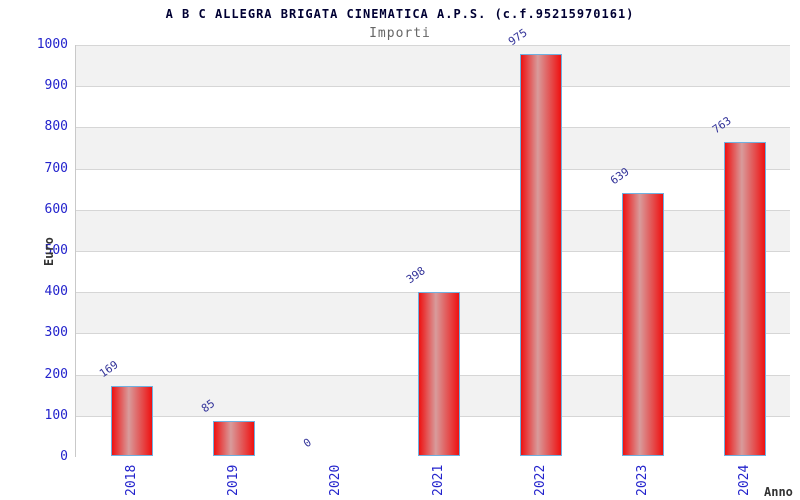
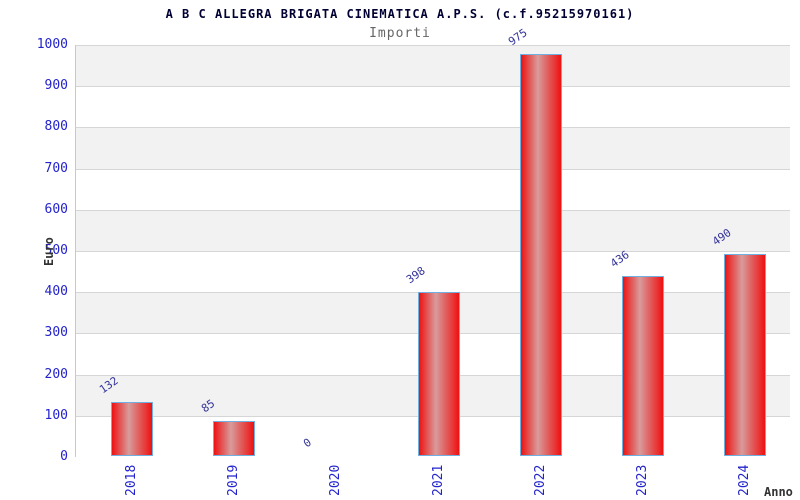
2018: 169 -> 132
2023: 639 -> 436
2024: 763 -> 490
